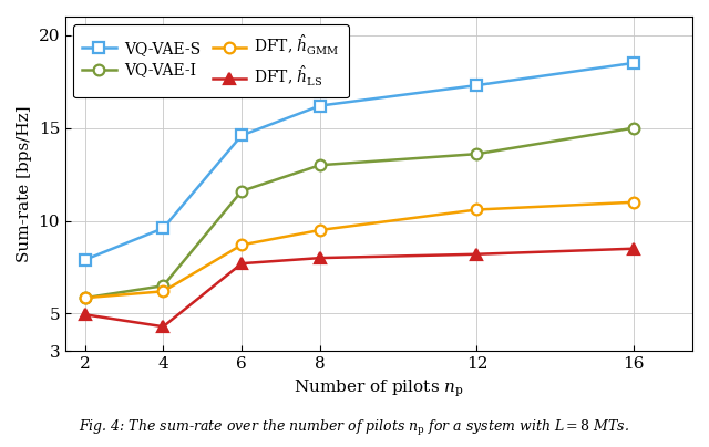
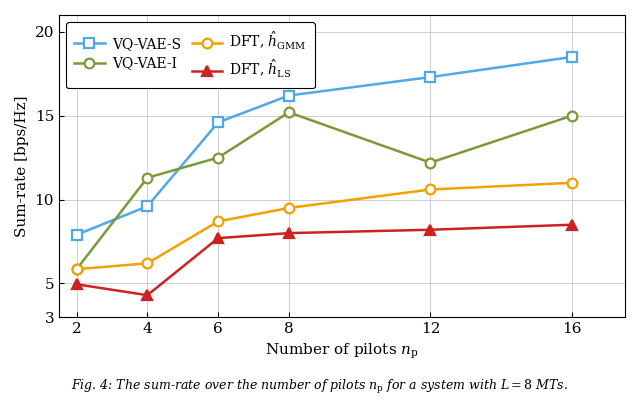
VQ-VAE-I/4: 6.5 -> 11.3
VQ-VAE-I/6: 11.6 -> 12.5
VQ-VAE-I/8: 13.0 -> 15.2
VQ-VAE-I/12: 13.6 -> 12.2
